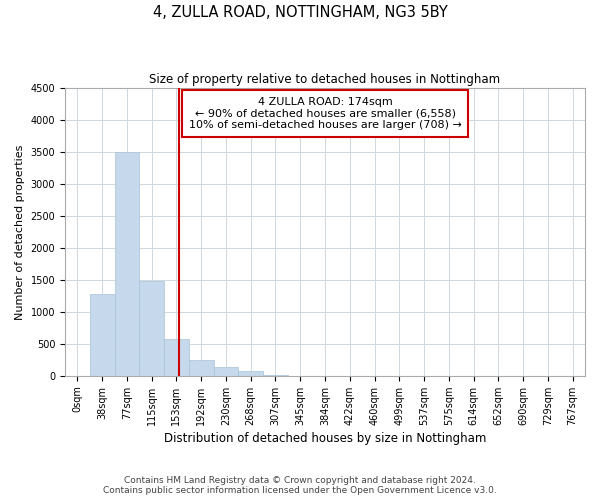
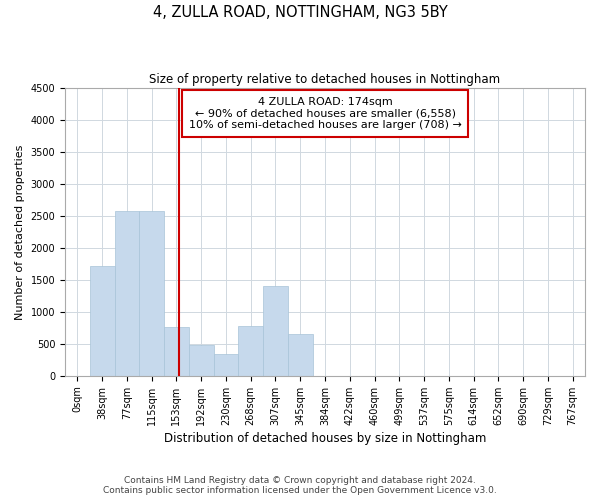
38sqm: 1280 -> 1720
77sqm: 3500 -> 2580
115sqm: 1480 -> 2580
153sqm: 580 -> 760
192sqm: 250 -> 480
230sqm: 140 -> 340
268sqm: 80 -> 780
307sqm: 20 -> 1400
345sqm: 0 -> 660
